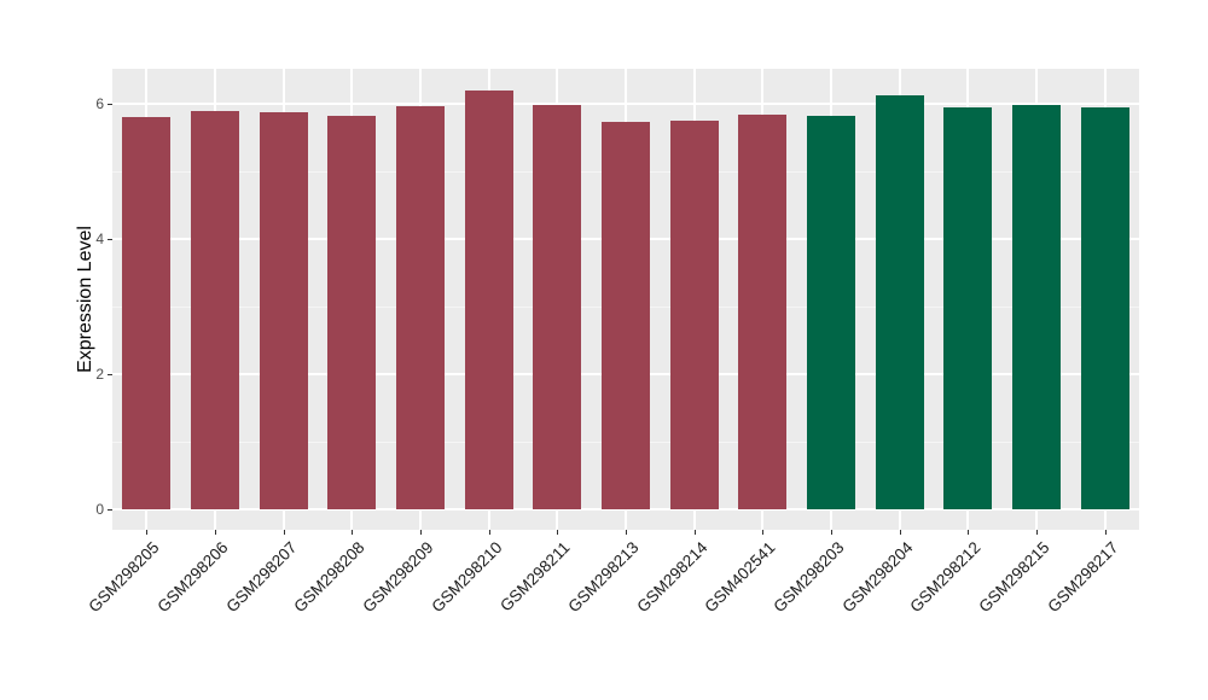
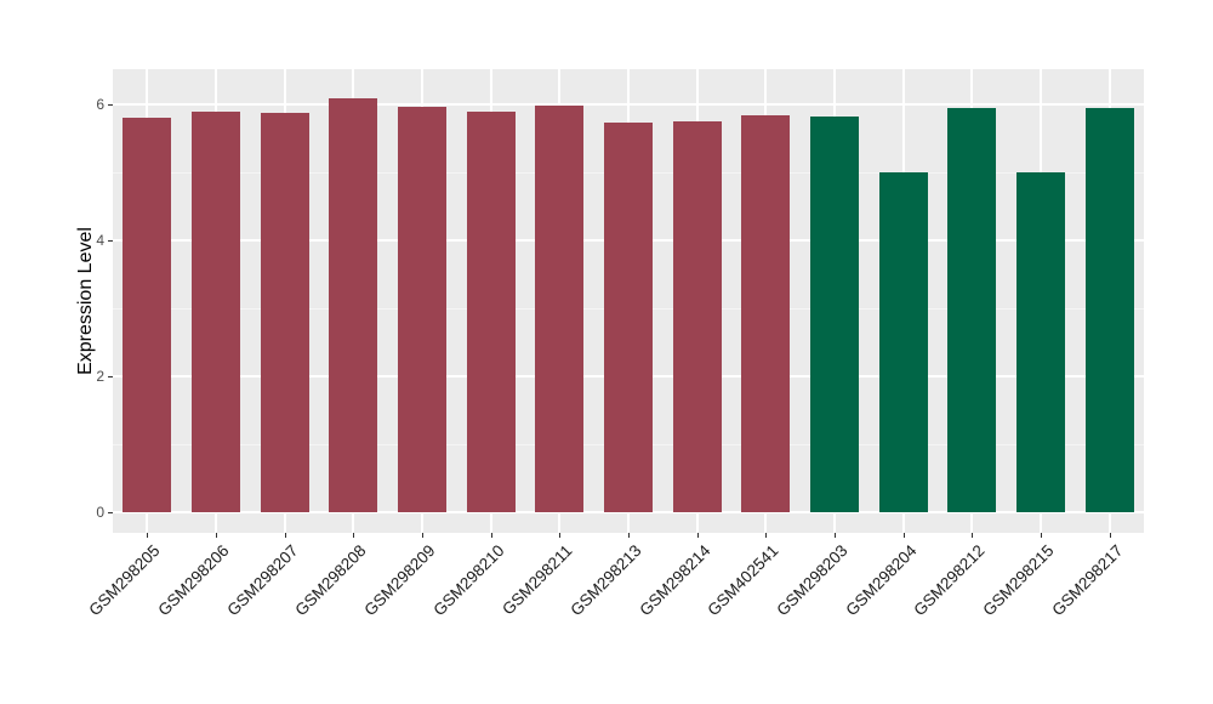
GSM298208: 5.8 -> 6.1
GSM298210: 6.2 -> 5.9
GSM298204: 6.1 -> 5.0
GSM298215: 6.0 -> 5.0
